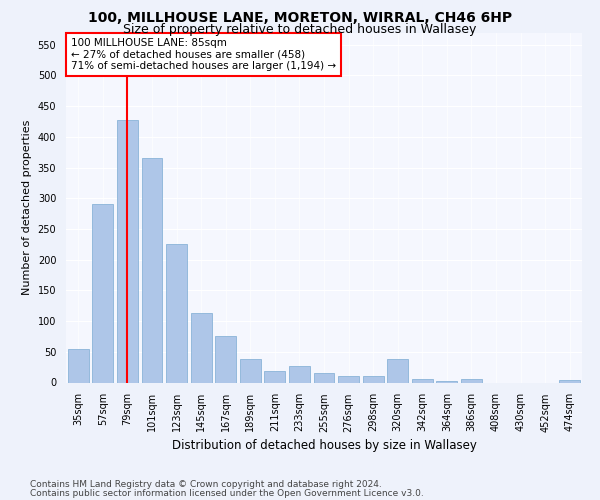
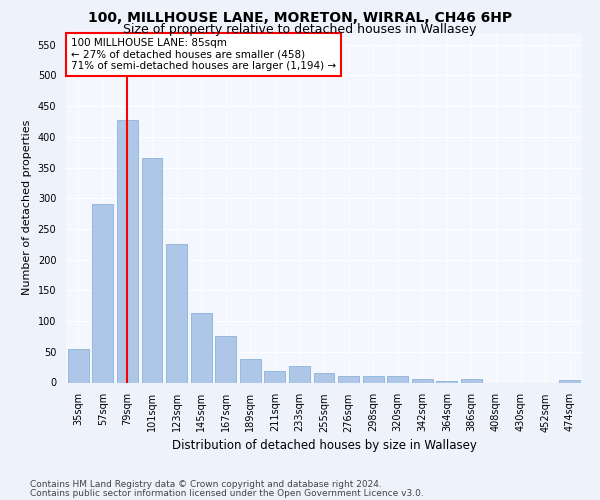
320sqm: 38 -> 10
